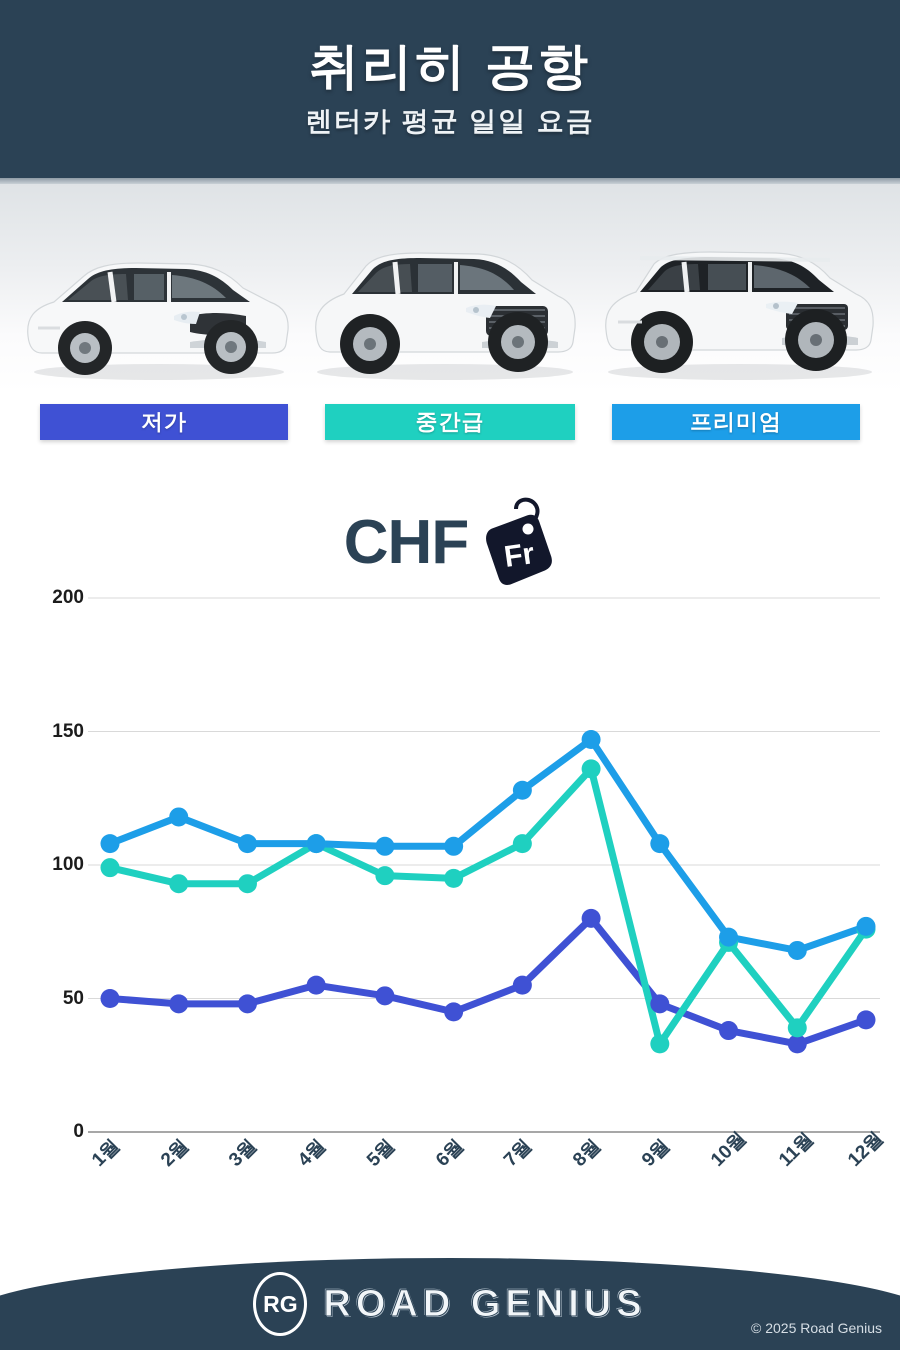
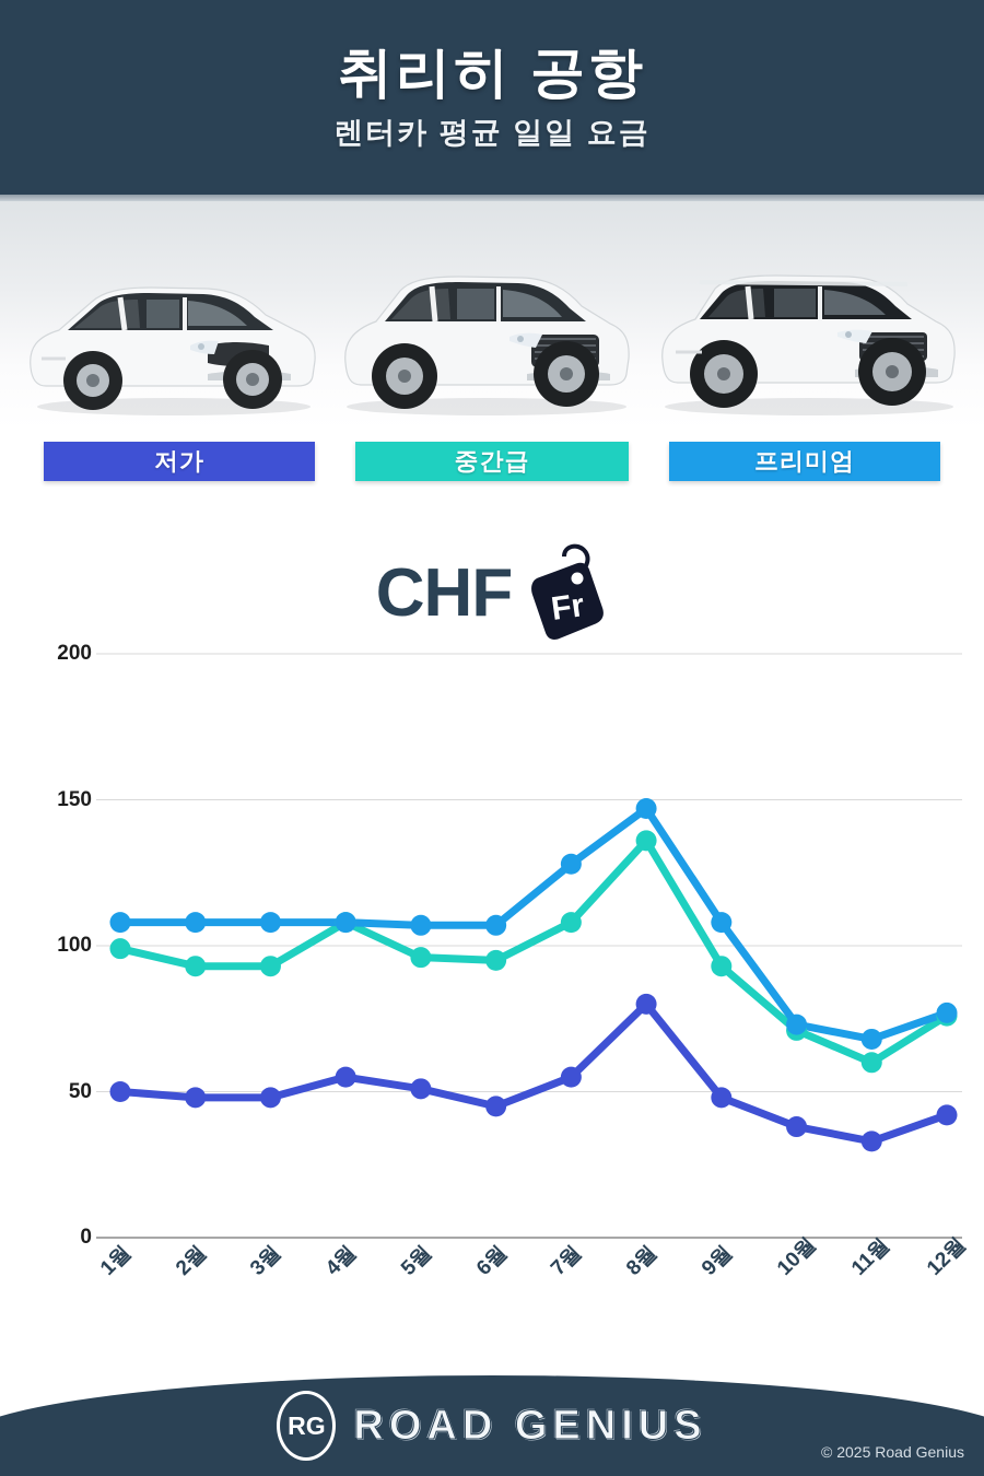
프리미엄/2월: 118 -> 108
중간급/9월: 33 -> 93
중간급/11월: 39 -> 60
